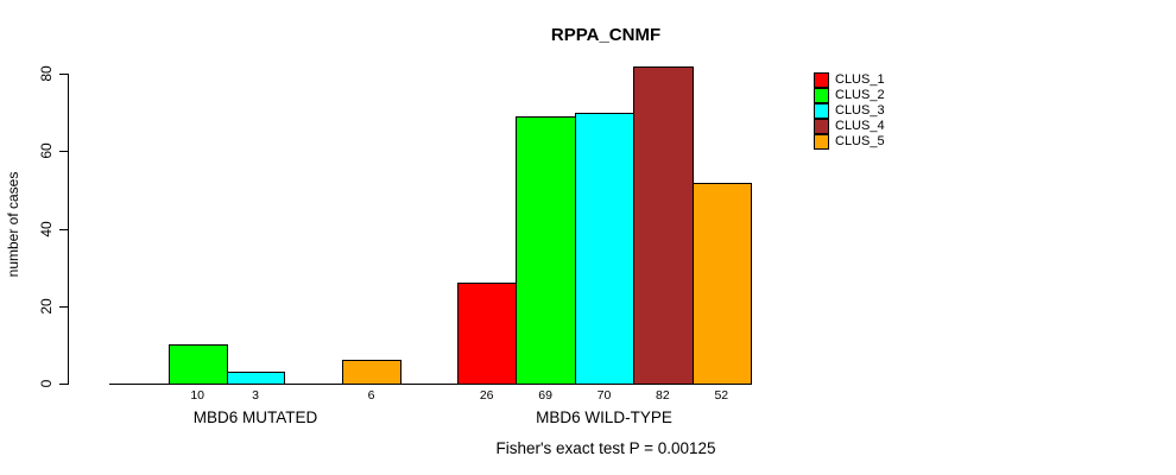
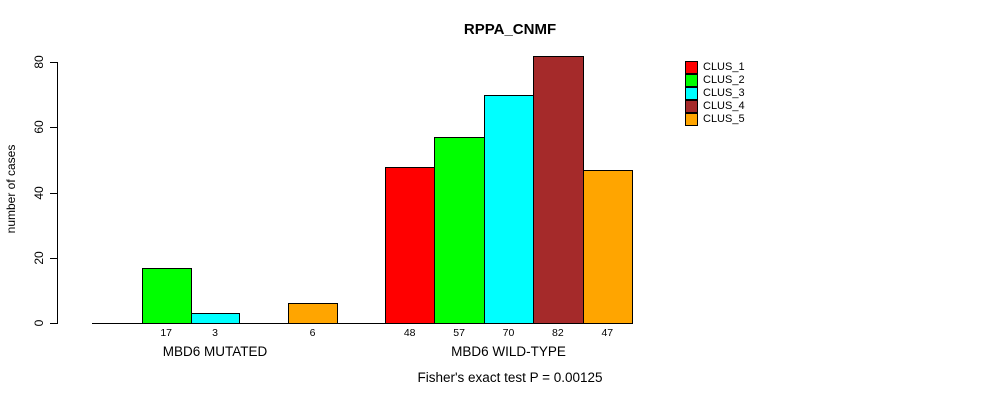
CLUS_2/MBD6 MUTATED: 10 -> 17
CLUS_1/MBD6 WILD-TYPE: 26 -> 48
CLUS_2/MBD6 WILD-TYPE: 69 -> 57
CLUS_5/MBD6 WILD-TYPE: 52 -> 47
